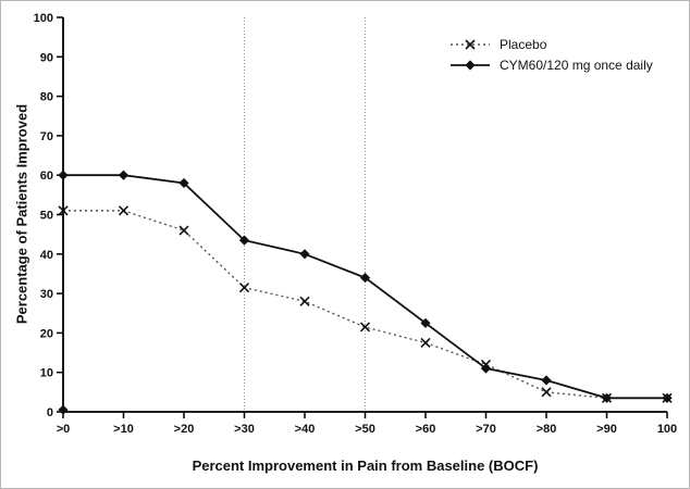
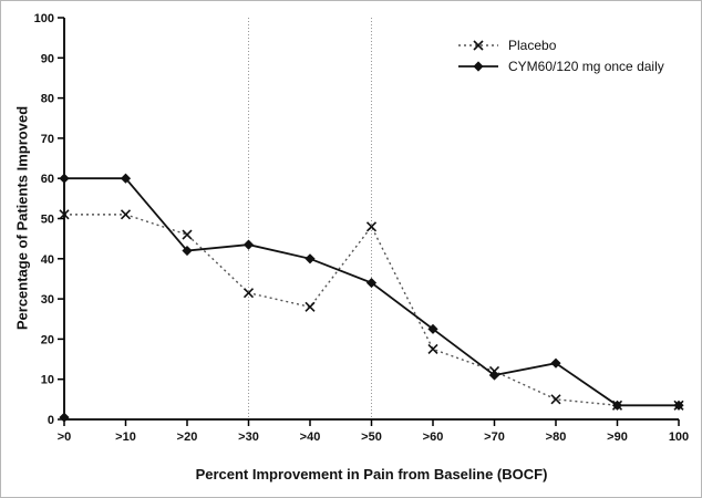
CYM60/120 mg once daily/>20: 58 -> 42
Placebo/>50: 22 -> 48
CYM60/120 mg once daily/>80: 8 -> 14
